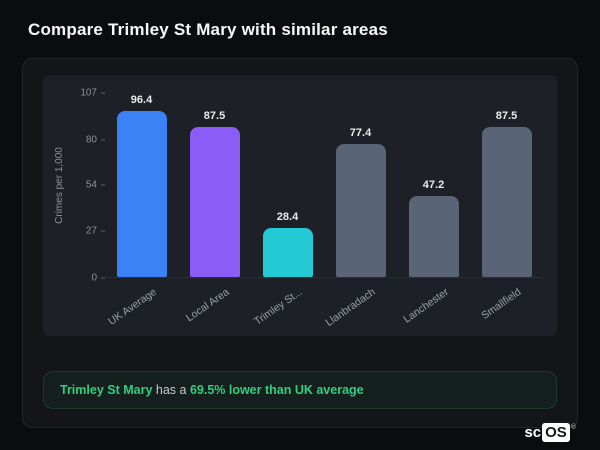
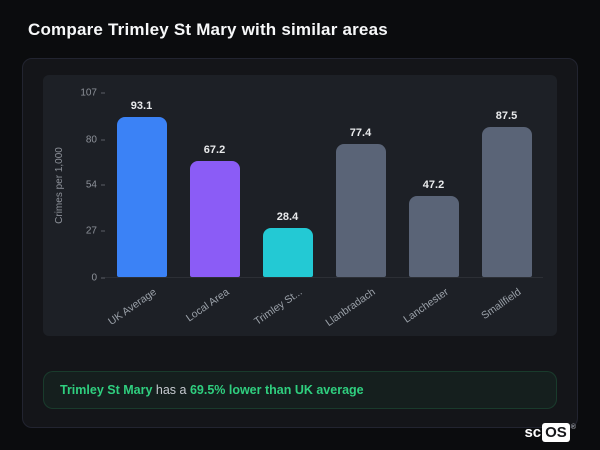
UK Average: 96.4 -> 93.1
Local Area: 87.5 -> 67.2
